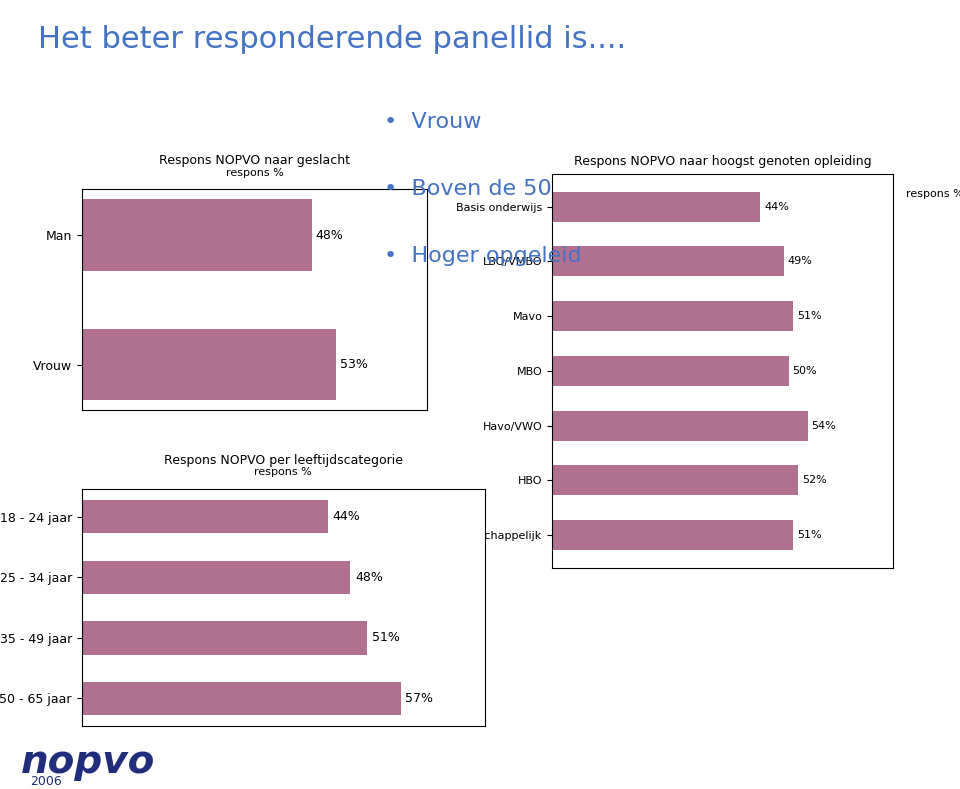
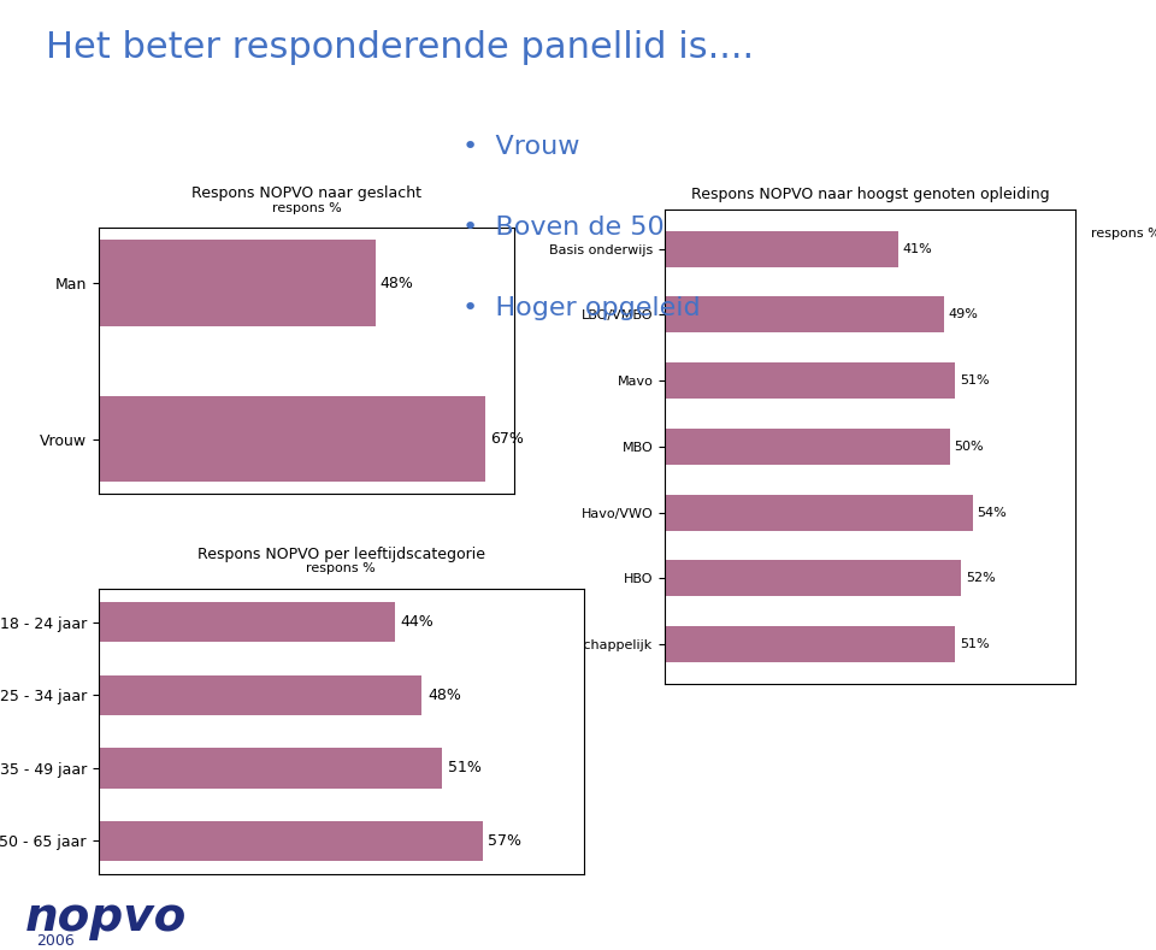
Respons NOPVO naar hoogst genoten opleiding/Basis onderwijs: 44% -> 41%
Respons NOPVO naar geslacht/Vrouw: 53% -> 67%
